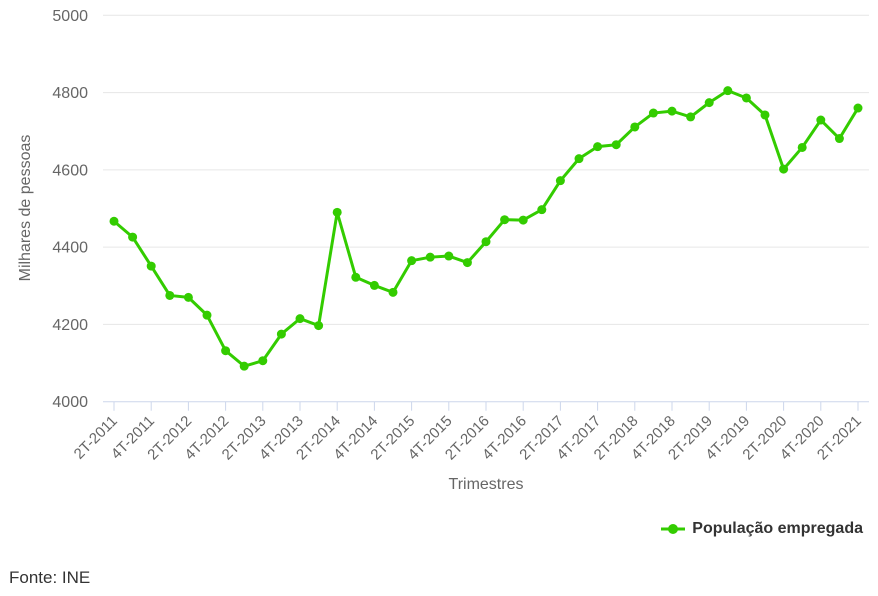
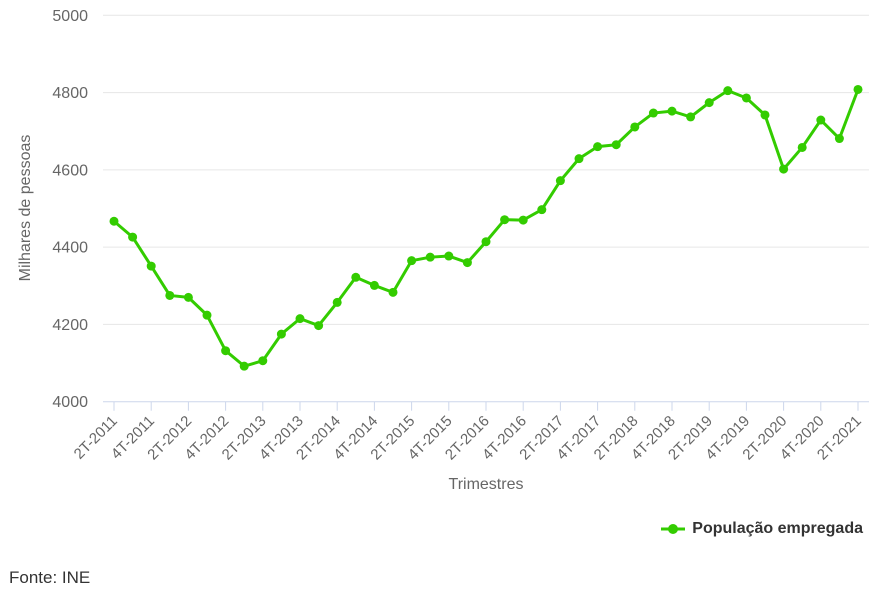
2T-2014: 4490 -> 4260
2T-2021: 4760 -> 4810
